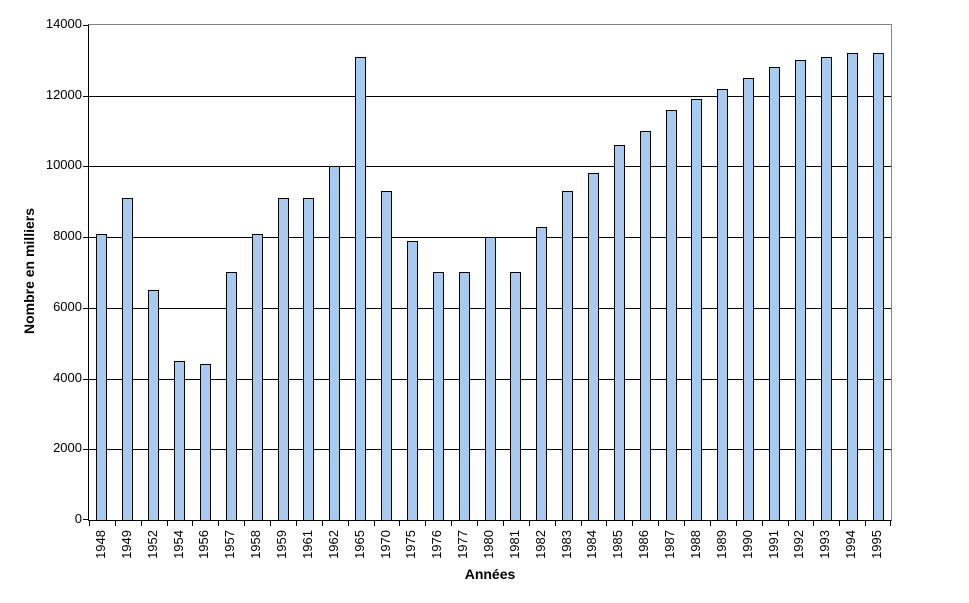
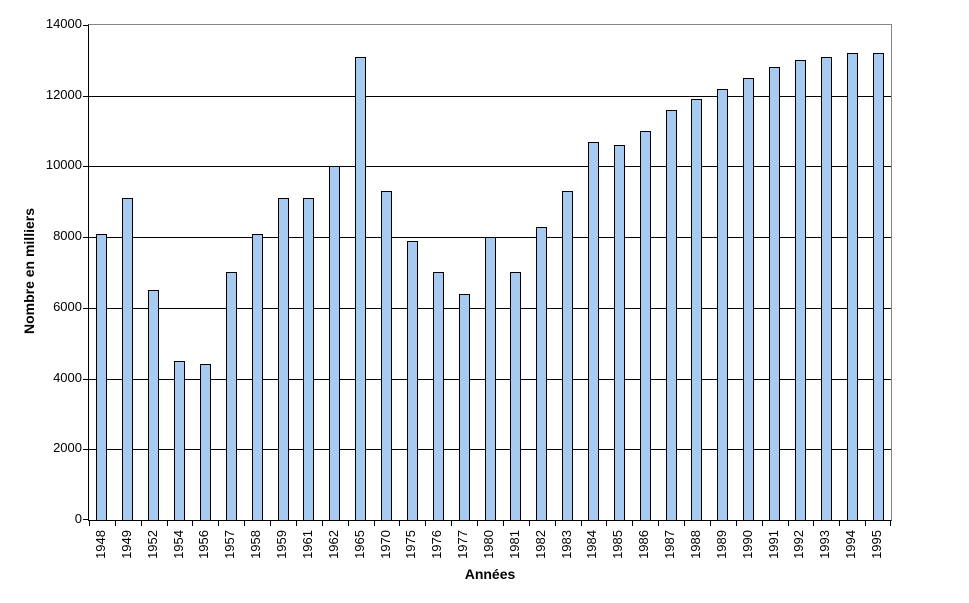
1977: 7000 -> 6400
1984: 9800 -> 10700
